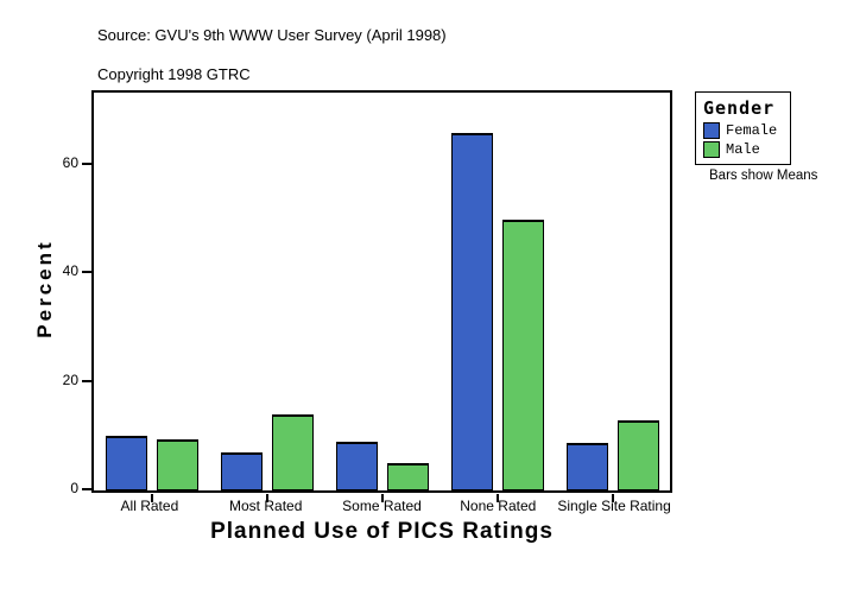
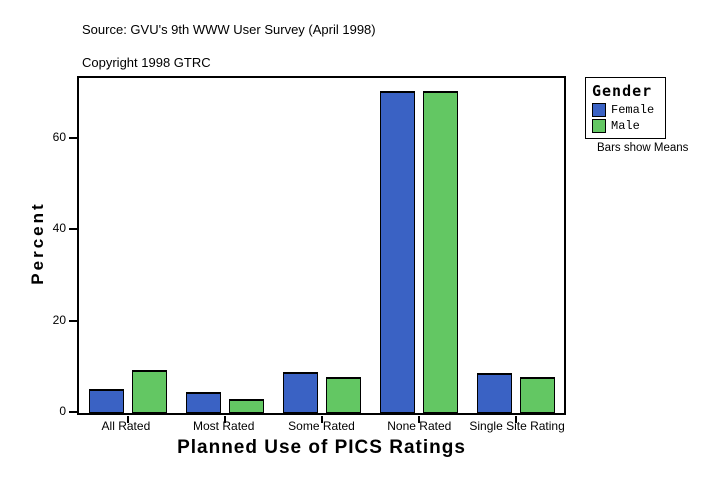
Female/All Rated: 10 -> 5
Female/Most Rated: 7 -> 5
Male/Most Rated: 14 -> 3
Male/Some Rated: 5 -> 8
Female/None Rated: 66 -> 70
Male/None Rated: 50 -> 70
Male/Single Site Rating: 13 -> 8
